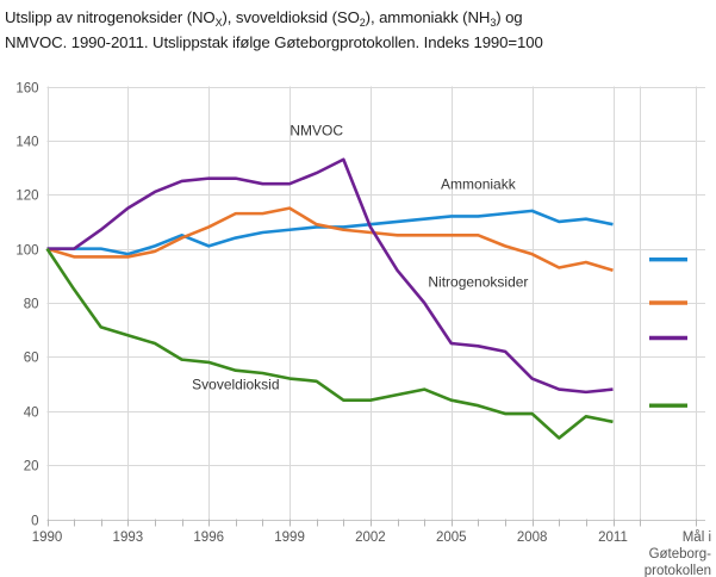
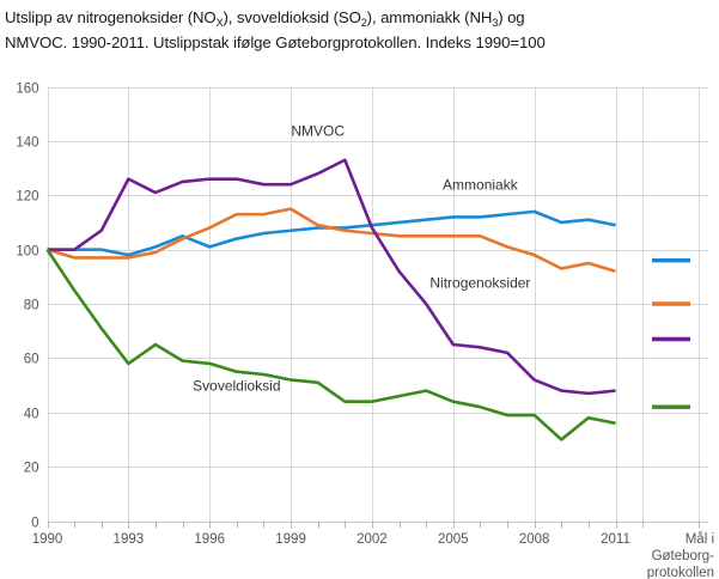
NMVOC/1993: 115 -> 126
Svoveldioksid/1993: 68 -> 58
